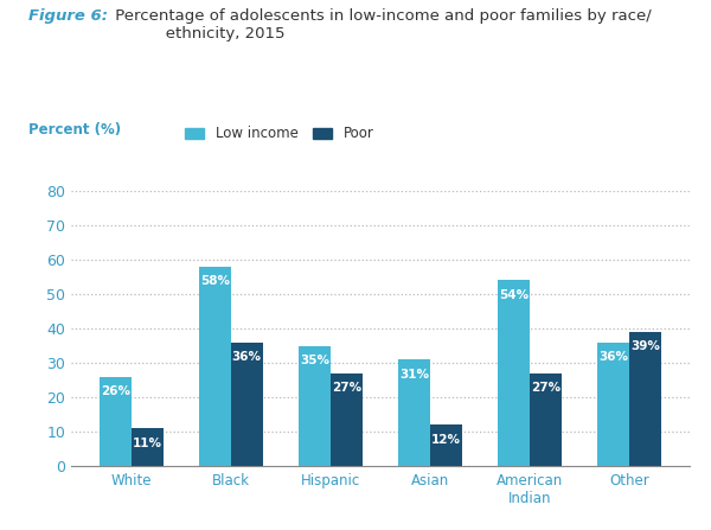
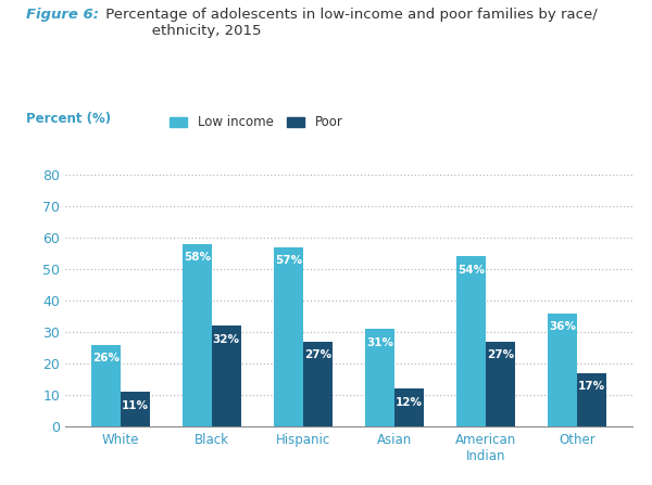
Poor/Black: 36% -> 32%
Low income/Hispanic: 35% -> 57%
Poor/Other: 39% -> 17%
